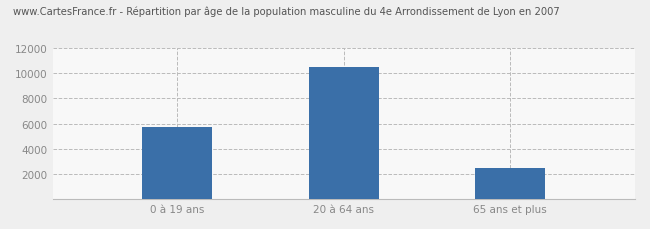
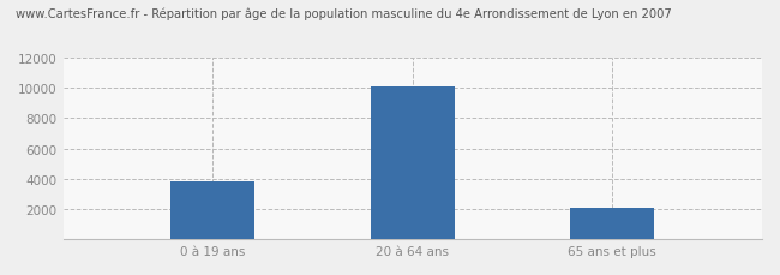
0 à 19 ans: 5700 -> 3800
20 à 64 ans: 10500 -> 10100
65 ans et plus: 2500 -> 2100
